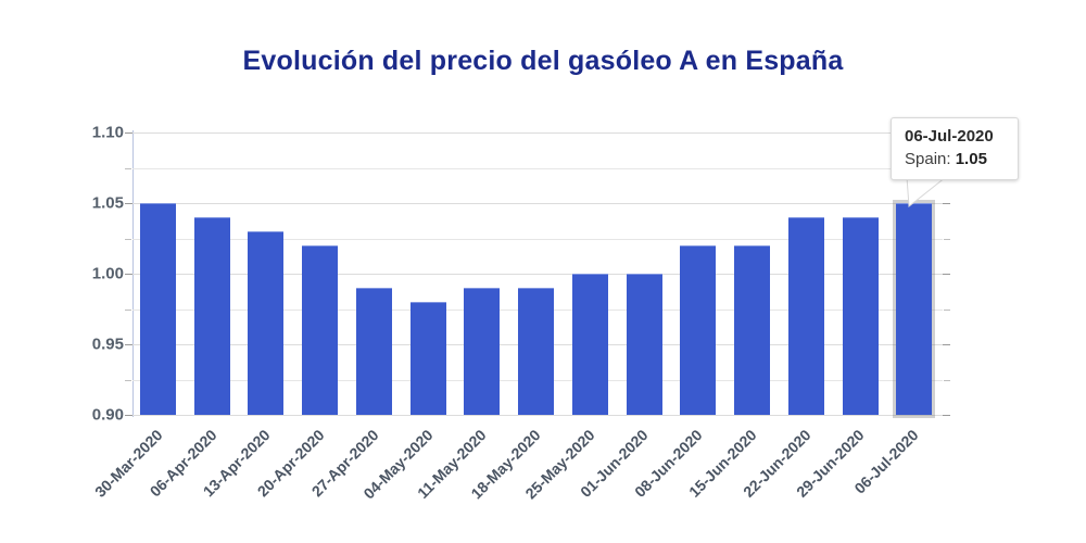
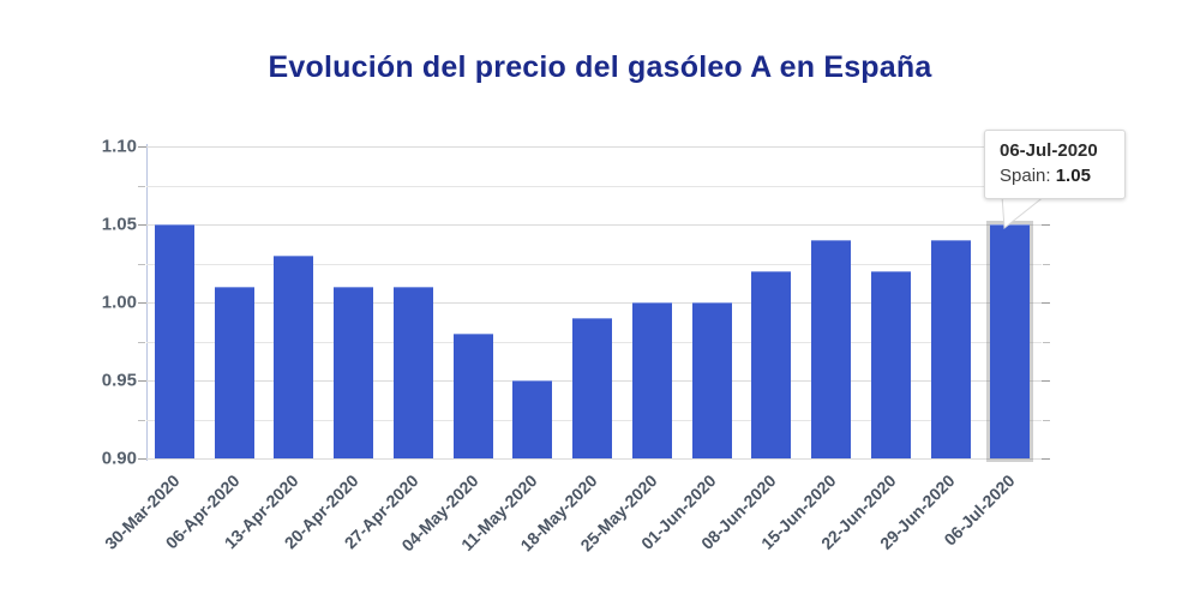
06-Apr-2020: 1.04 -> 1.01
20-Apr-2020: 1.02 -> 1.01
27-Apr-2020: 0.99 -> 1.01
11-May-2020: 0.99 -> 0.95
15-Jun-2020: 1.02 -> 1.04
22-Jun-2020: 1.04 -> 1.02
